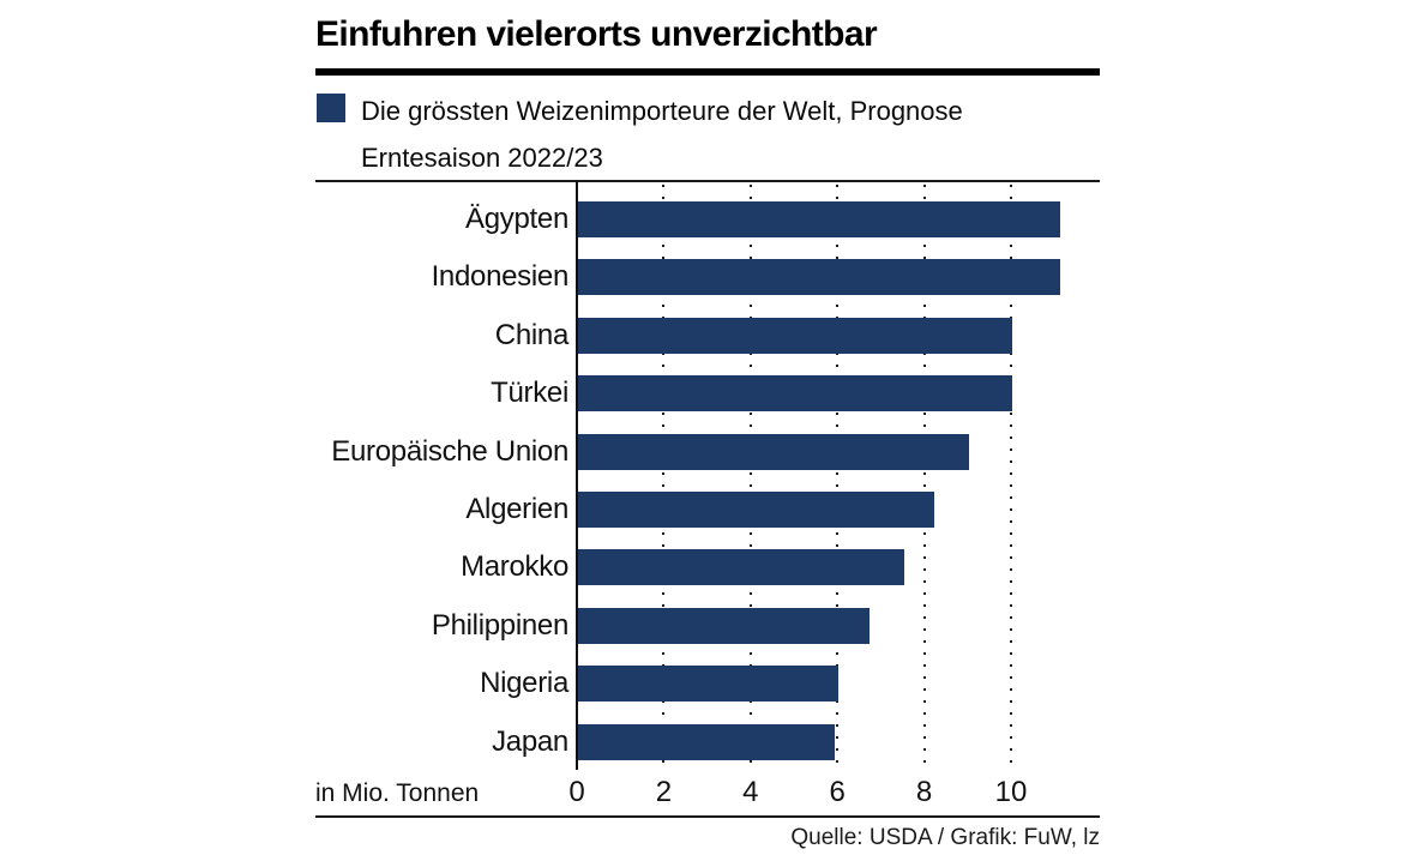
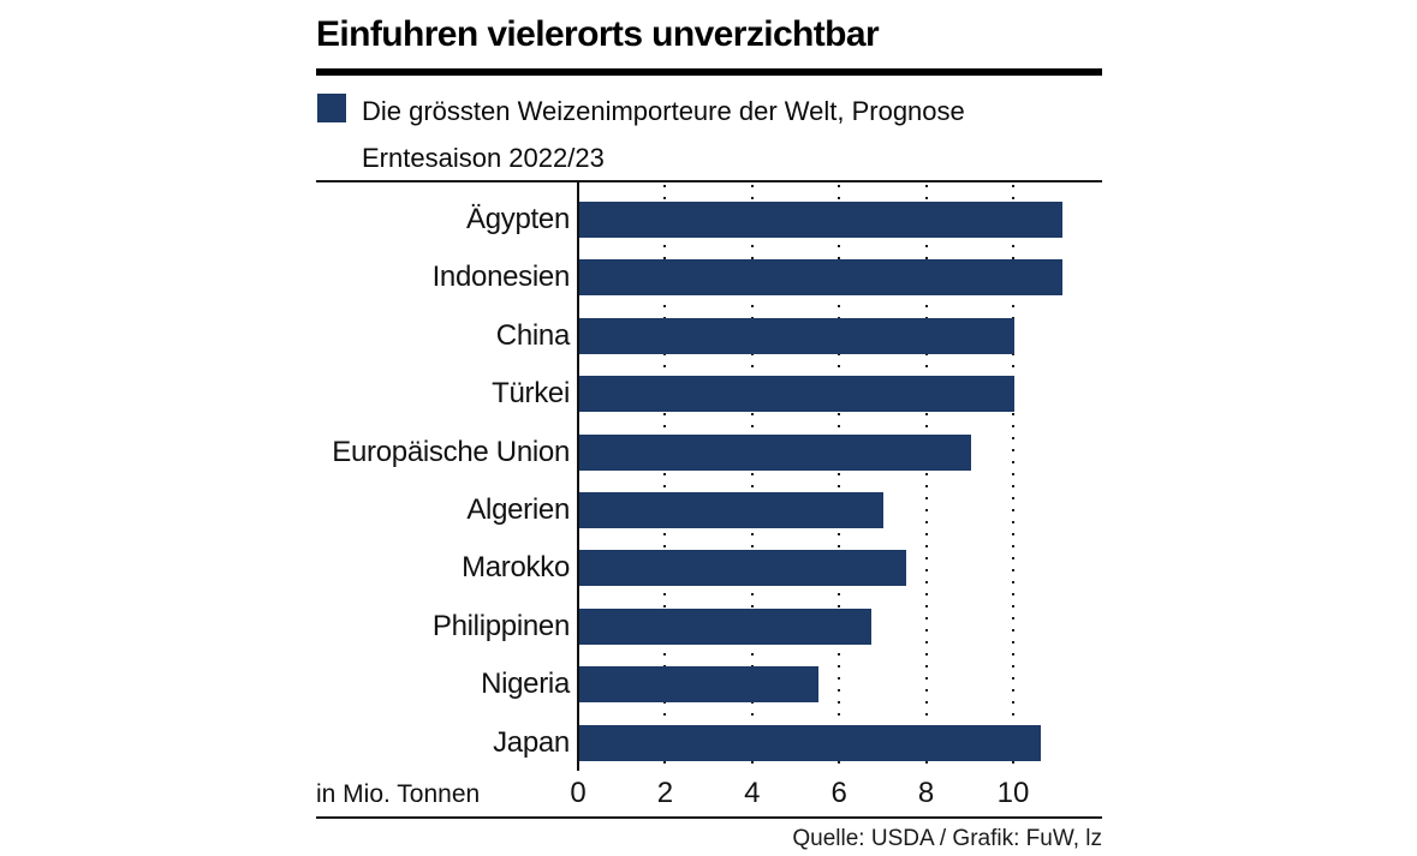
Algerien: 8.2 -> 7.0
Nigeria: 6.0 -> 5.5
Japan: 5.9 -> 10.6
